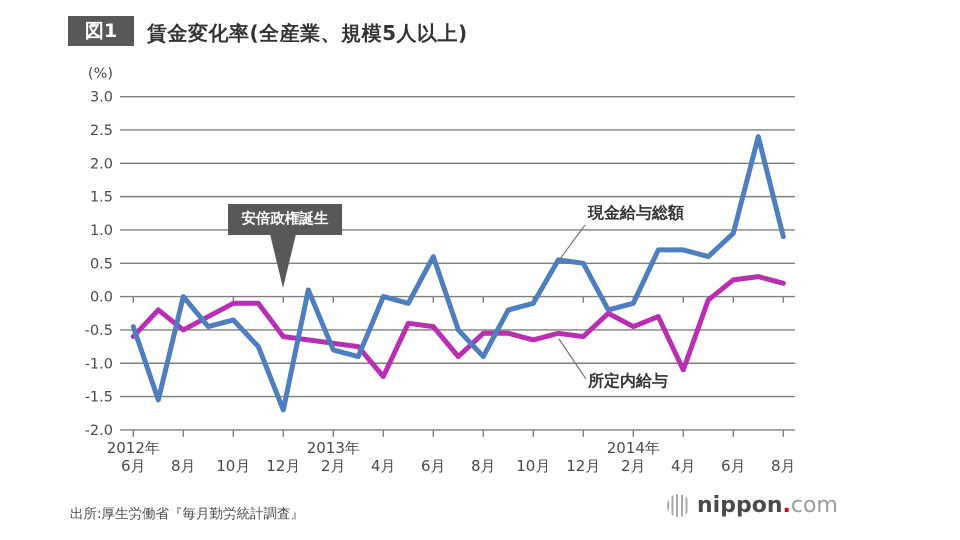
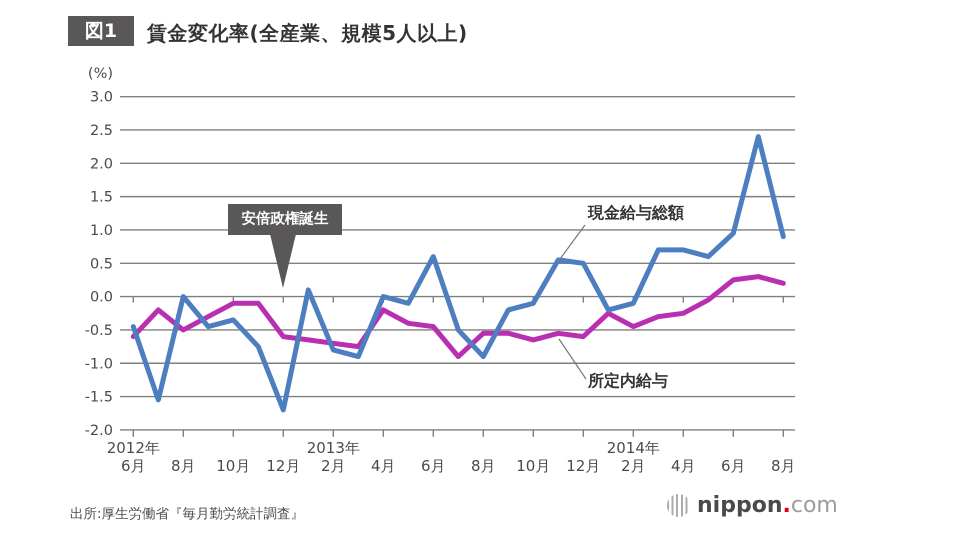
所定内給与/2013年4月: -1.2 -> -0.2
所定内給与/2014年4月: -1.1 -> -0.2
